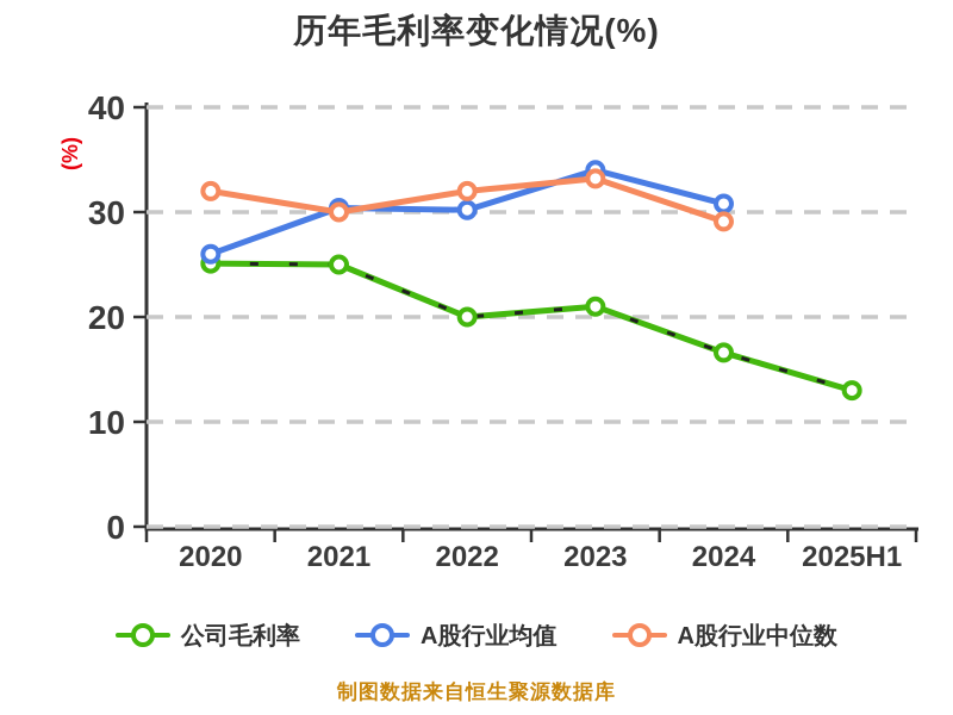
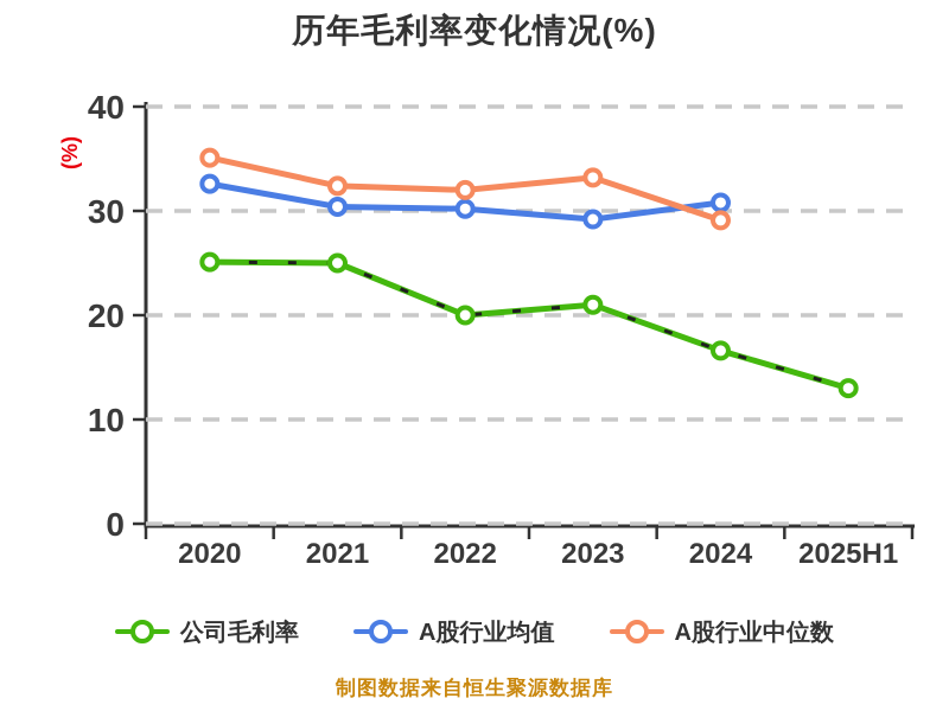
A股行业均值/2020: 26 -> 33
A股行业中位数/2020: 32 -> 35
A股行业中位数/2021: 30 -> 32
A股行业均值/2023: 34 -> 29
